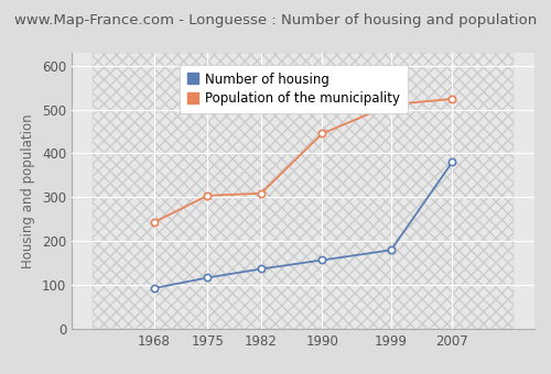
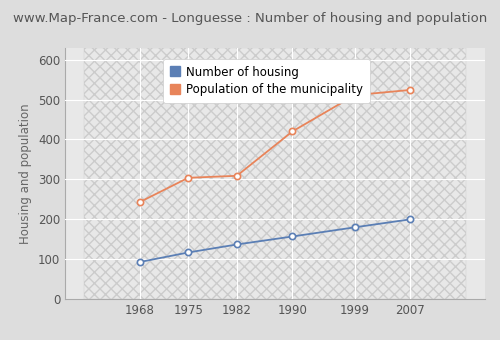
Population of the municipality/1990: 445 -> 420
Number of housing/2007: 380 -> 200
